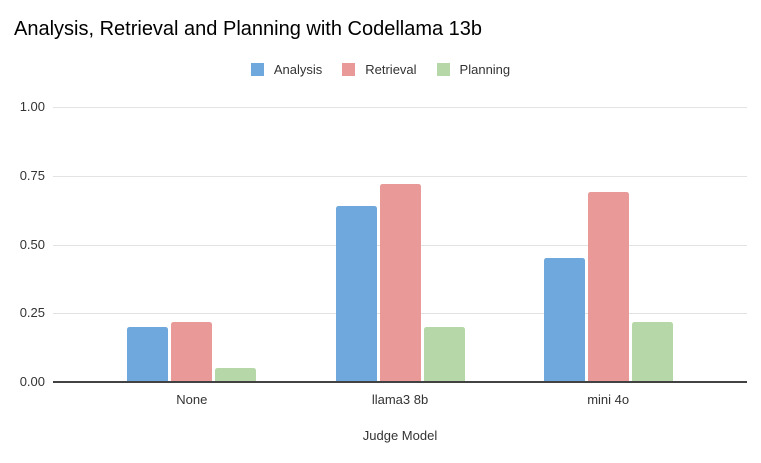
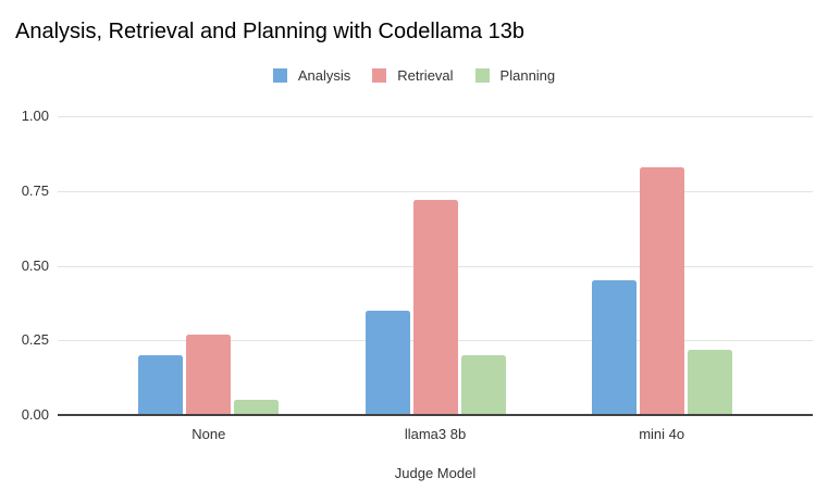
Retrieval/None: 0.22 -> 0.27
Analysis/llama3 8b: 0.64 -> 0.35
Retrieval/mini 4o: 0.69 -> 0.83
